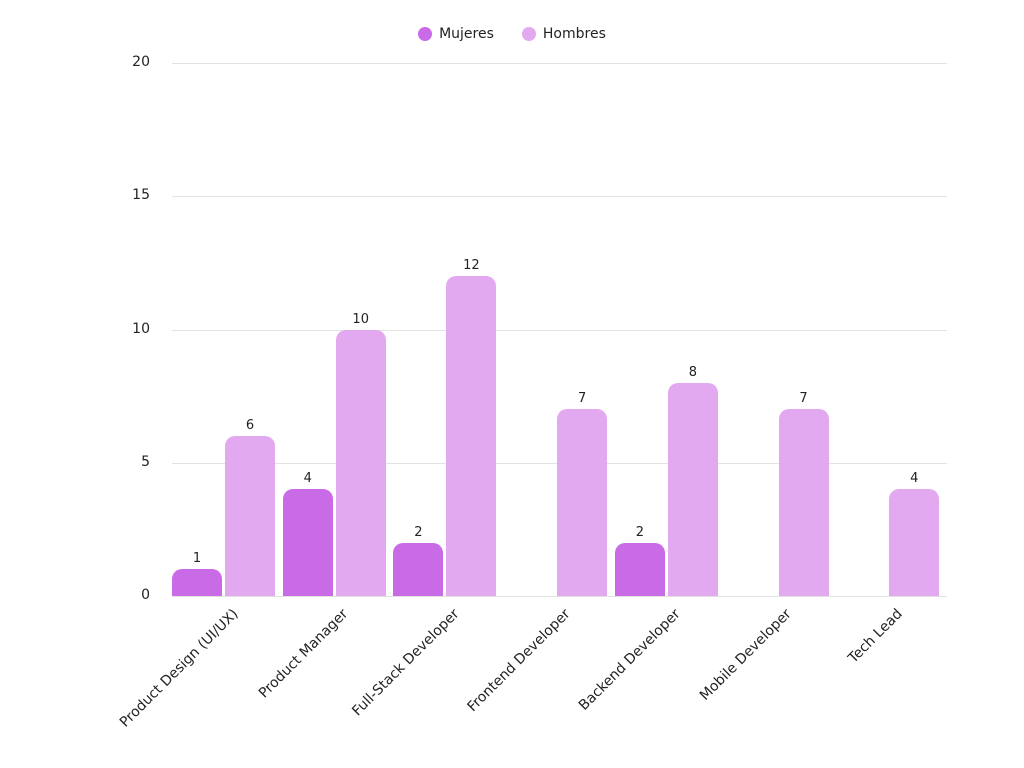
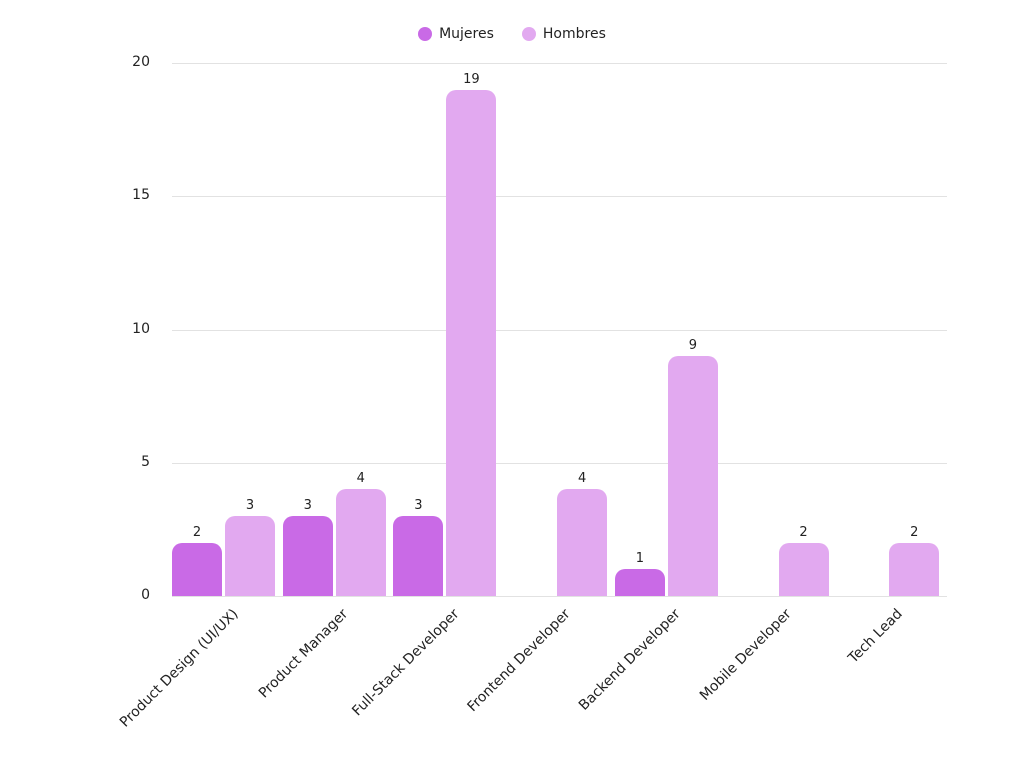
Mujeres/Product Design (UI/UX): 1 -> 2
Hombres/Product Design (UI/UX): 6 -> 3
Mujeres/Product Manager: 4 -> 3
Hombres/Product Manager: 10 -> 4
Mujeres/Full-Stack Developer: 2 -> 3
Hombres/Full-Stack Developer: 12 -> 19
Hombres/Frontend Developer: 7 -> 4
Mujeres/Backend Developer: 2 -> 1
Hombres/Backend Developer: 8 -> 9
Hombres/Mobile Developer: 7 -> 2
Hombres/Tech Lead: 4 -> 2
